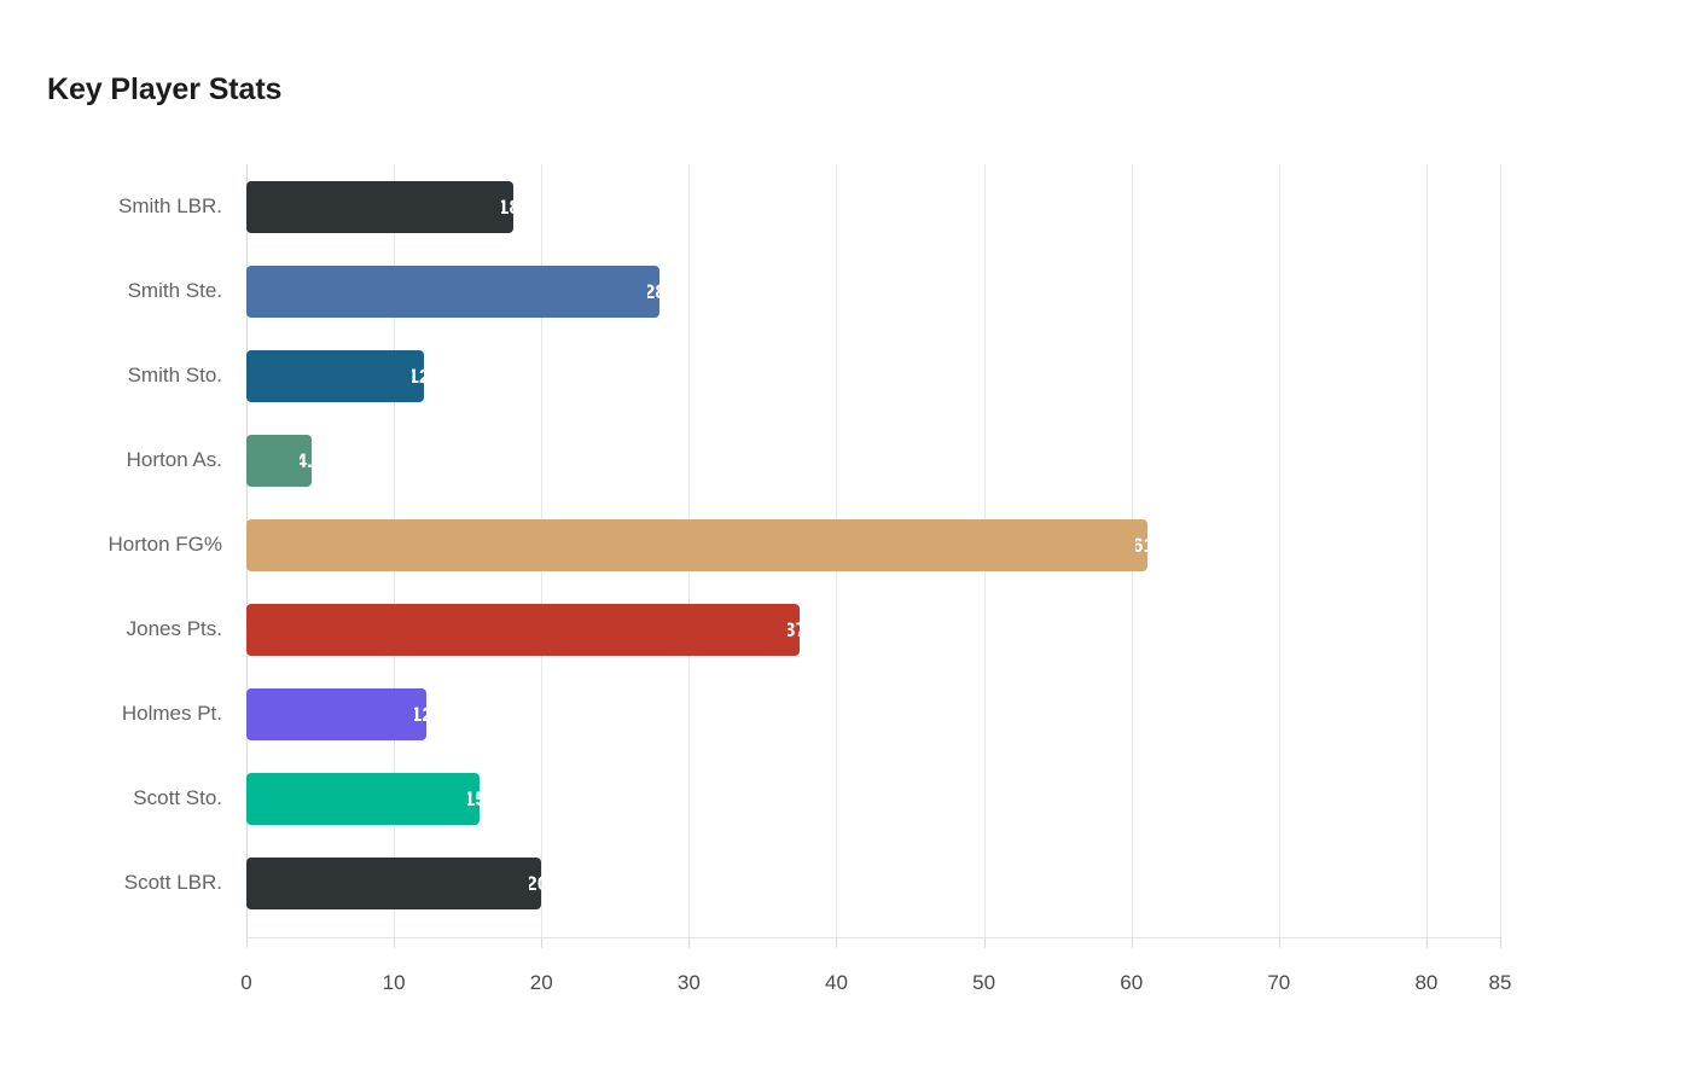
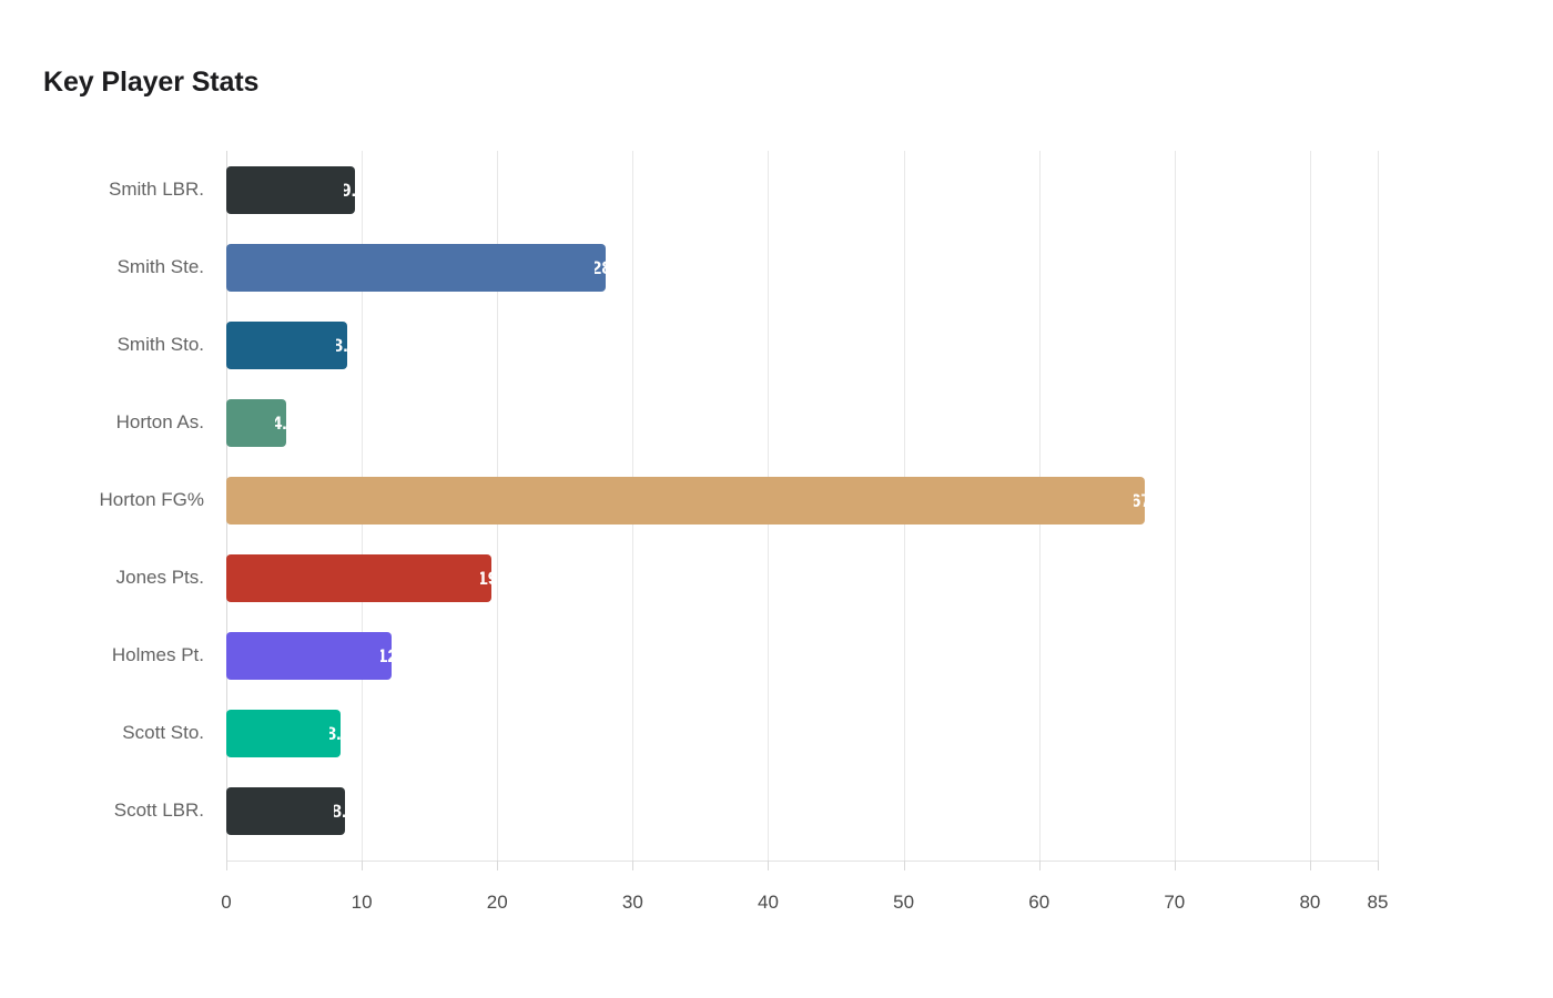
Smith LBR.: 18.1 -> 9.5
Smith Sto.: 12.0 -> 8.9
Horton FG%: 61.1 -> 67.8
Jones Pts.: 37.5 -> 19.6
Scott Sto.: 15.8 -> 8.4
Scott LBR.: 20.0 -> 8.8
